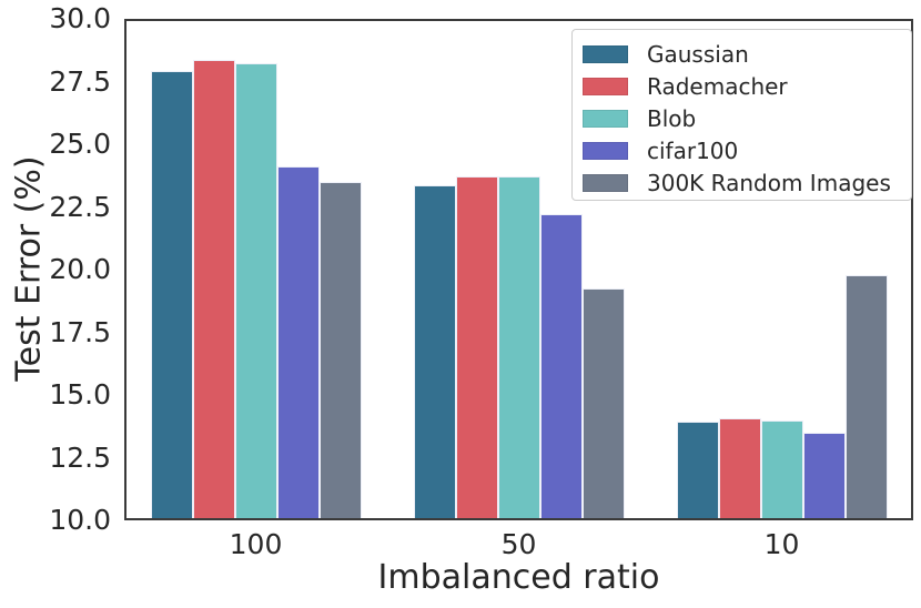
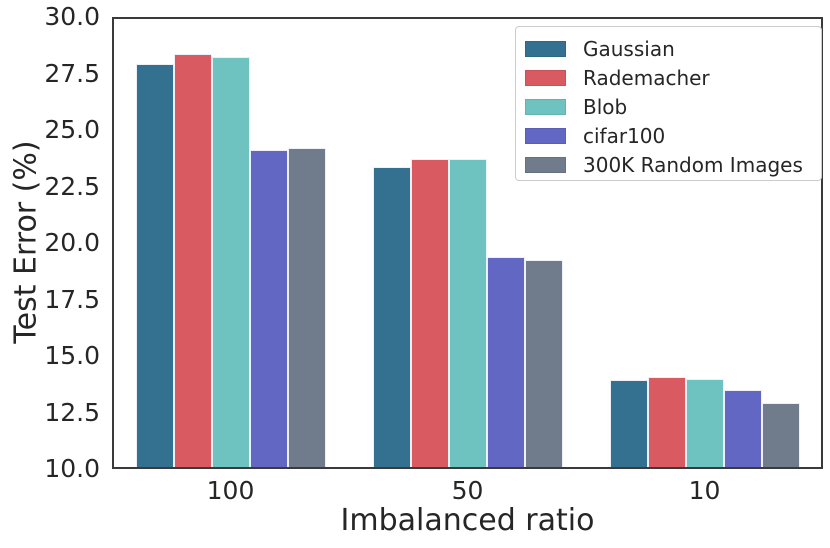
300K Random Images/100: 23.5 -> 24.2
cifar100/50: 22.2 -> 19.4
300K Random Images/10: 19.8 -> 12.9
